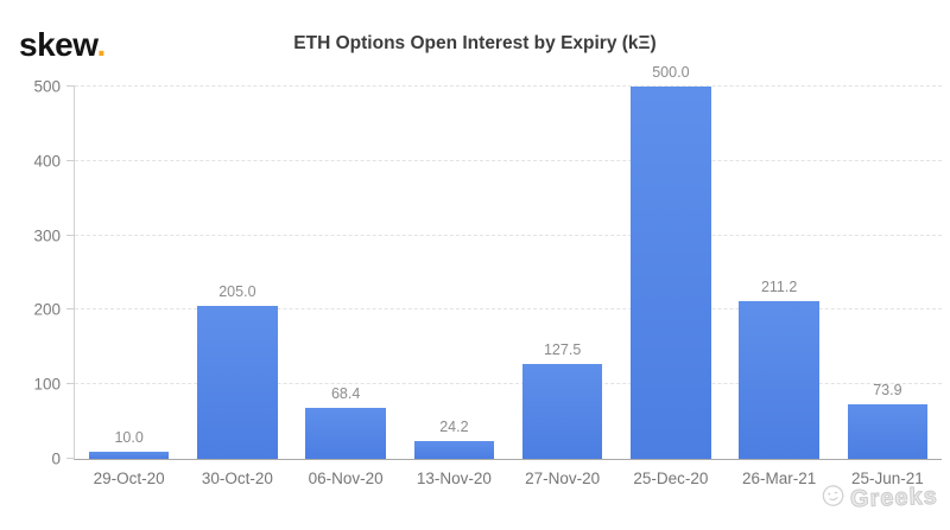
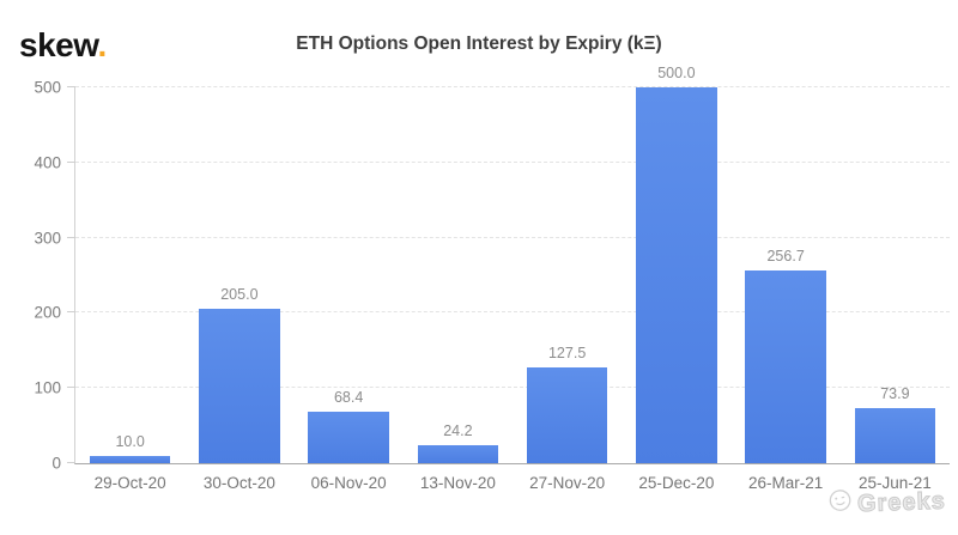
26-Mar-21: 211.2 -> 256.7
